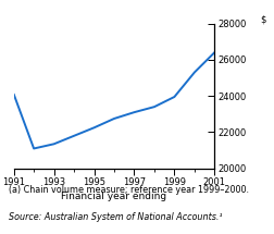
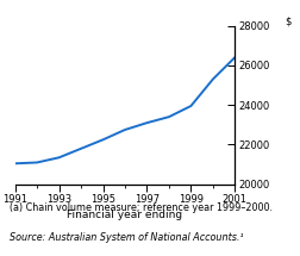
1991: 24100 -> 21000
